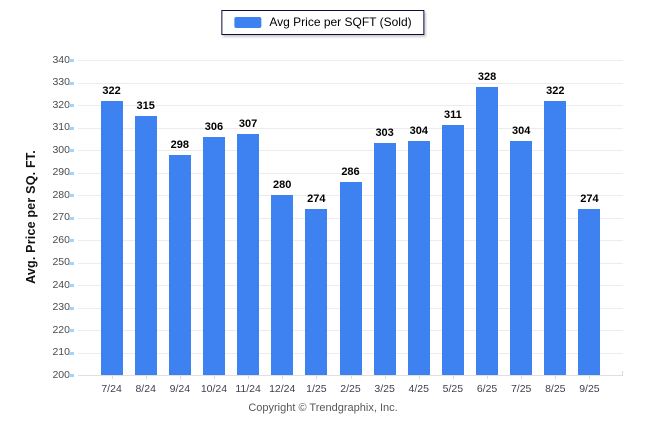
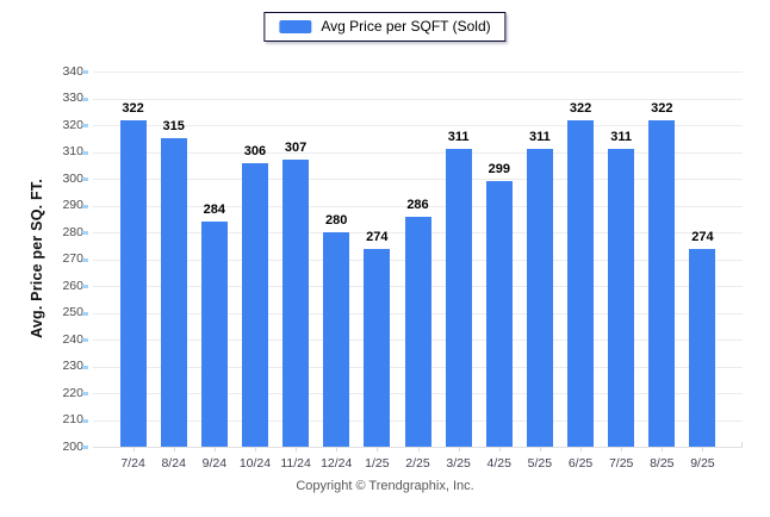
9/24: 298 -> 284
3/25: 303 -> 311
4/25: 304 -> 299
6/25: 328 -> 322
7/25: 304 -> 311
